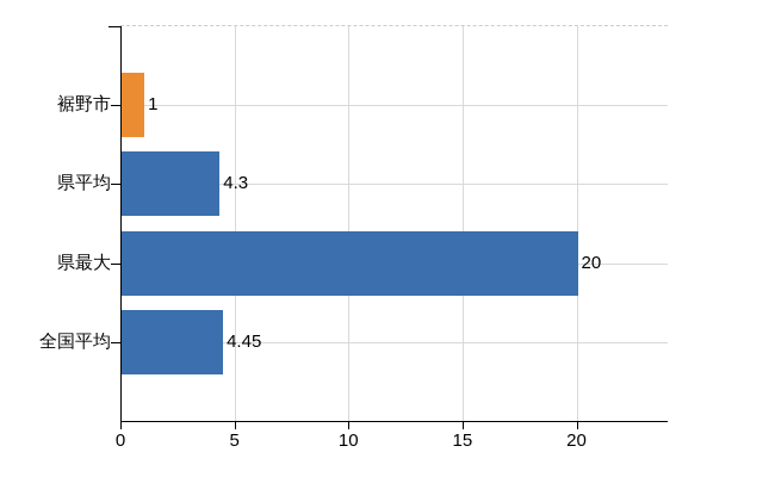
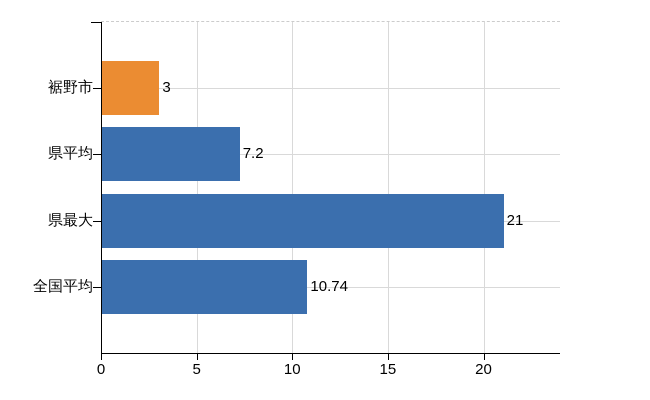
裾野市: 1 -> 3
県平均: 4.3 -> 7.2
県最大: 20 -> 21
全国平均: 4.45 -> 10.74
